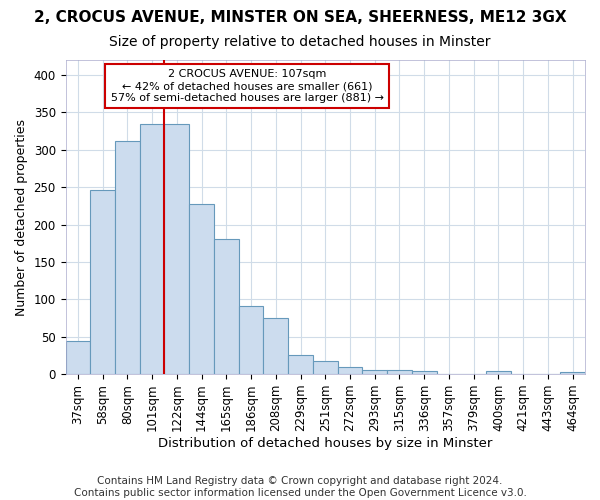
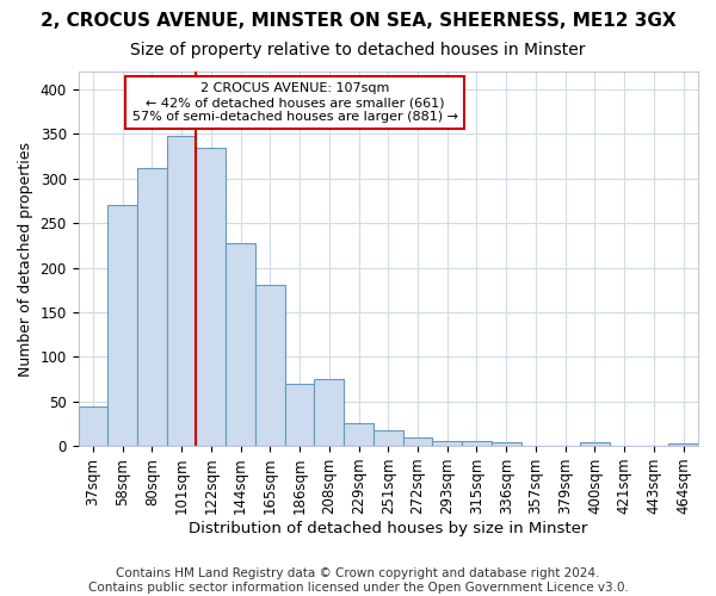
58sqm: 246 -> 270
101sqm: 335 -> 348
186sqm: 91 -> 70
